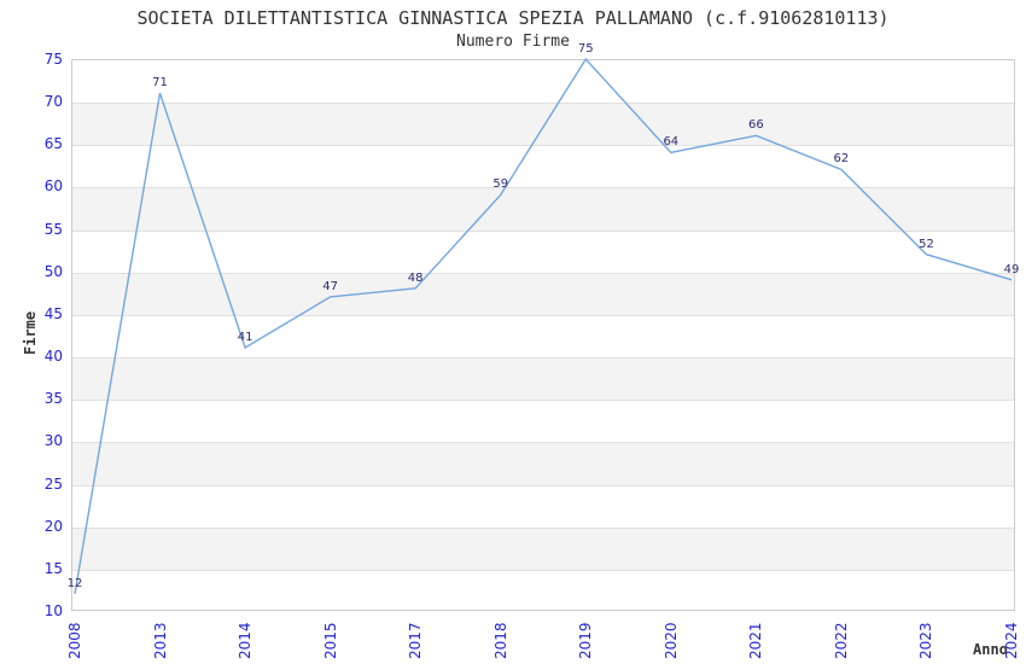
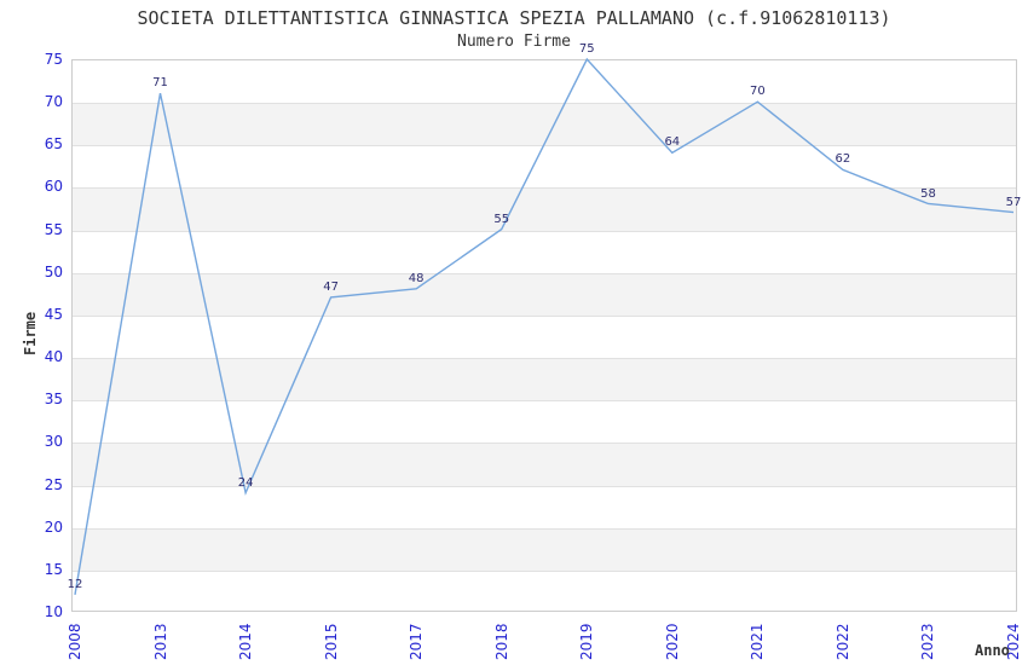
2014: 41 -> 24
2018: 59 -> 55
2021: 66 -> 70
2023: 52 -> 58
2024: 49 -> 57
